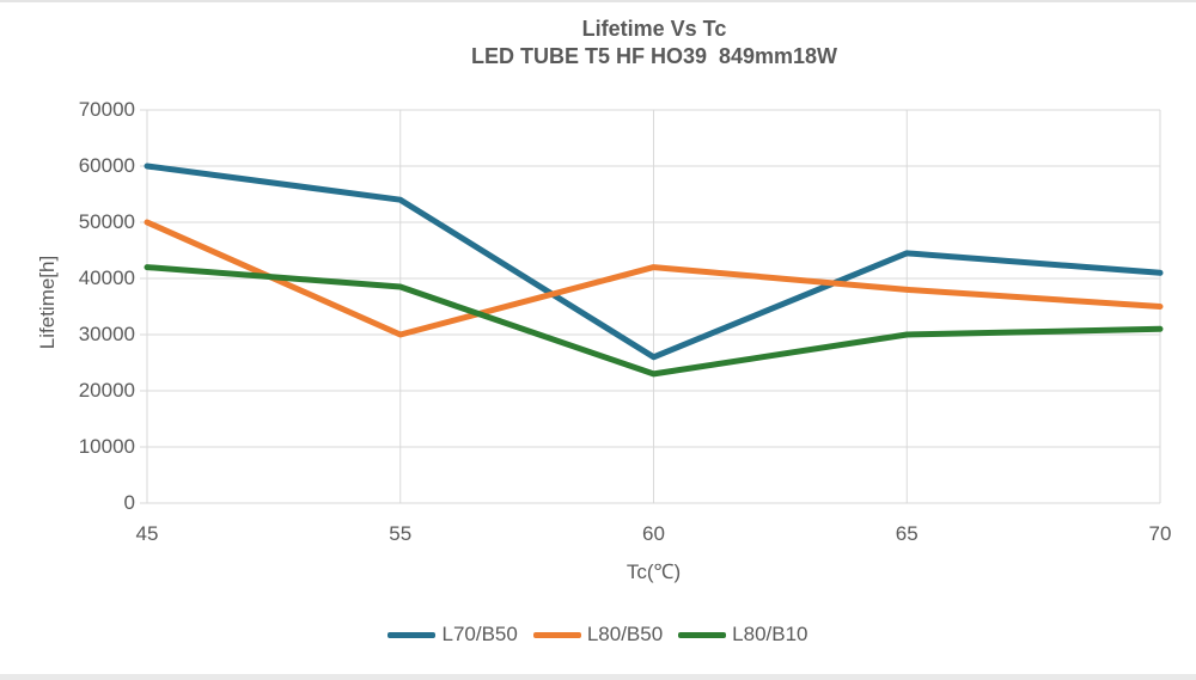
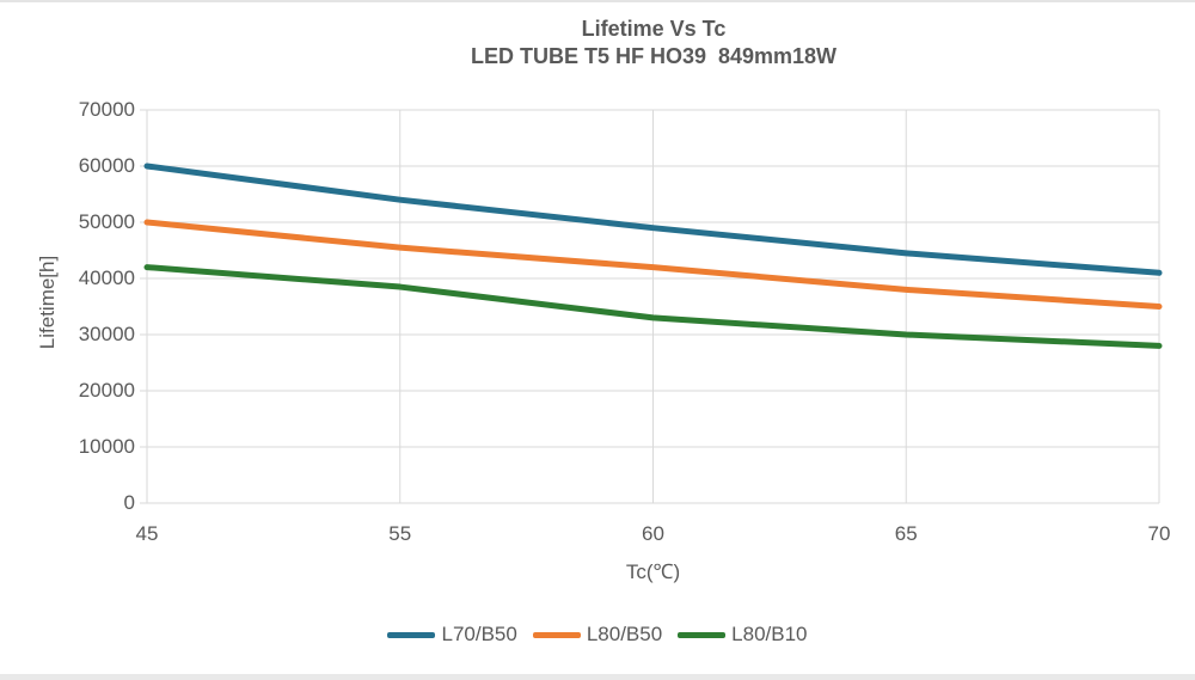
L80/B50/55: 30000 -> 46000
L70/B50/60: 26000 -> 49000
L80/B10/60: 23000 -> 33000
L80/B10/70: 31000 -> 28000
